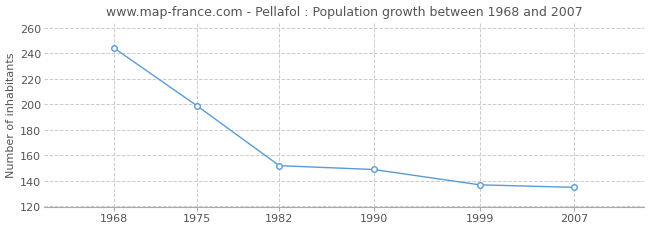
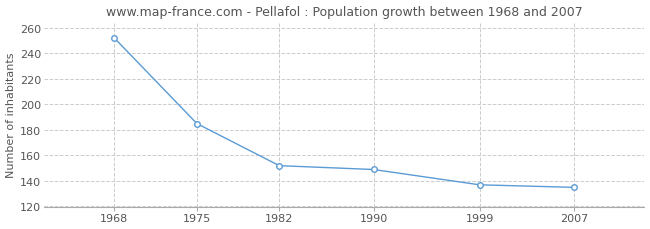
1968: 244 -> 252
1975: 199 -> 185
